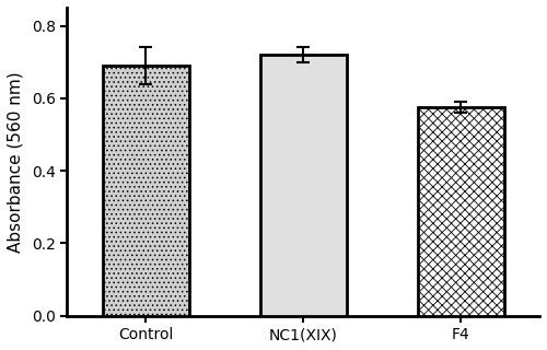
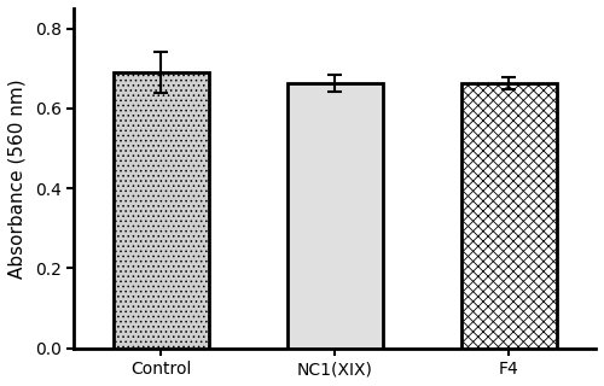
NC1(XIX): 0.720 -> 0.663
F4: 0.575 -> 0.663
